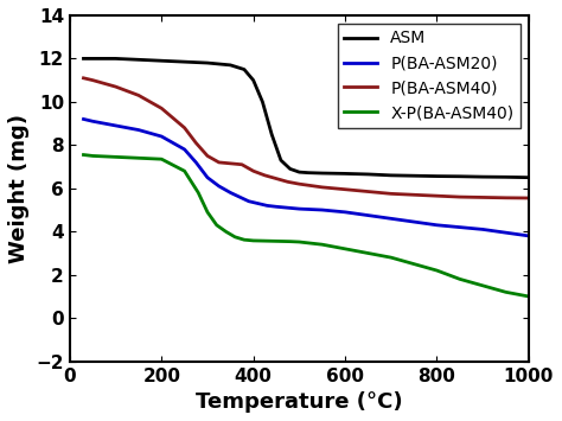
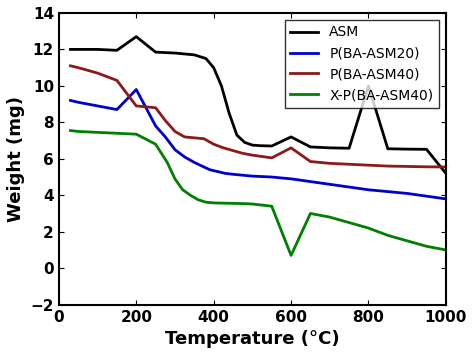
ASM/200: 11.9 -> 12.7
P(BA-ASM20)/200: 8.4 -> 9.8
P(BA-ASM40)/200: 9.7 -> 8.9
ASM/600: 6.7 -> 7.2
P(BA-ASM40)/600: 6.0 -> 6.6
X-P(BA-ASM40)/600: 3.2 -> 0.7
ASM/800: 6.6 -> 10.0
ASM/1000: 6.5 -> 5.2
